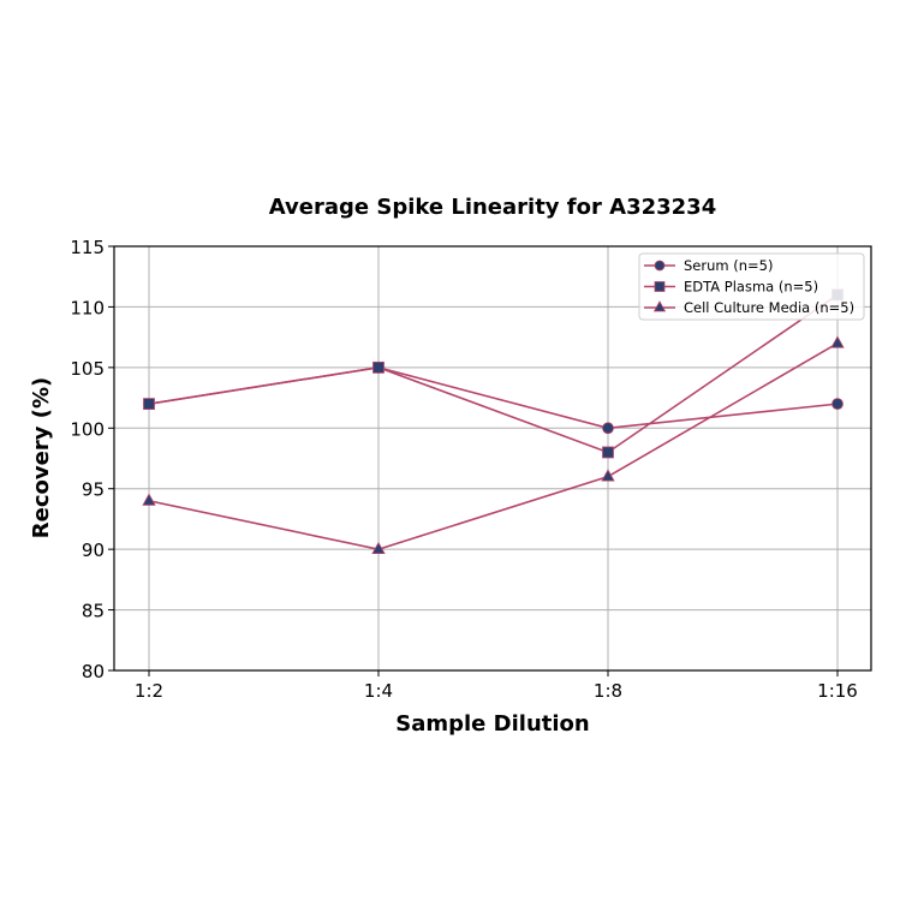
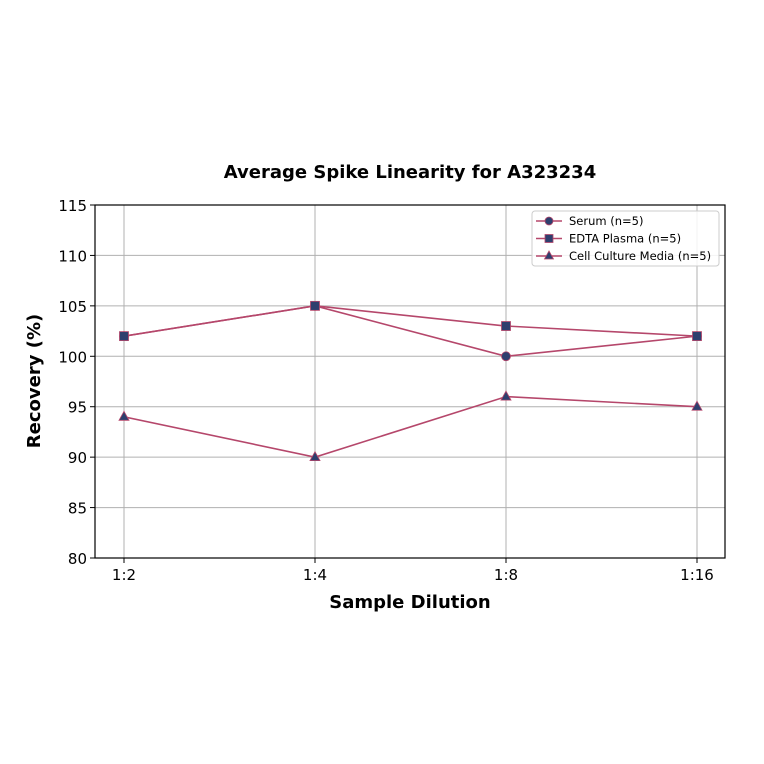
EDTA Plasma (n=5)/1:8: 98 -> 103
EDTA Plasma (n=5)/1:16: 111 -> 102
Cell Culture Media (n=5)/1:16: 107 -> 95
